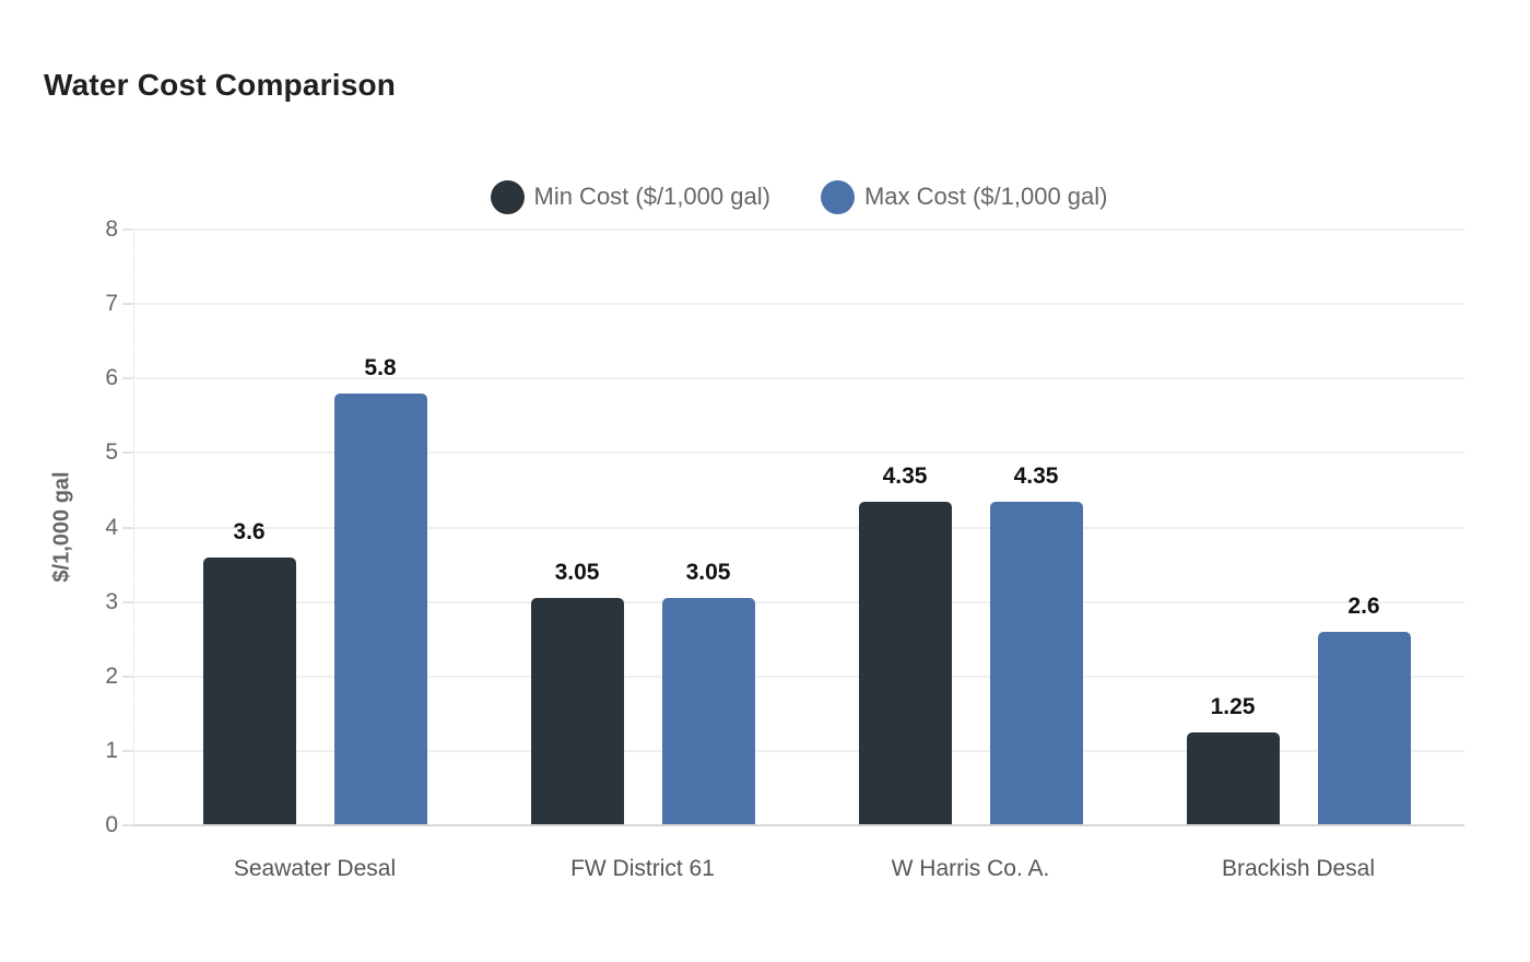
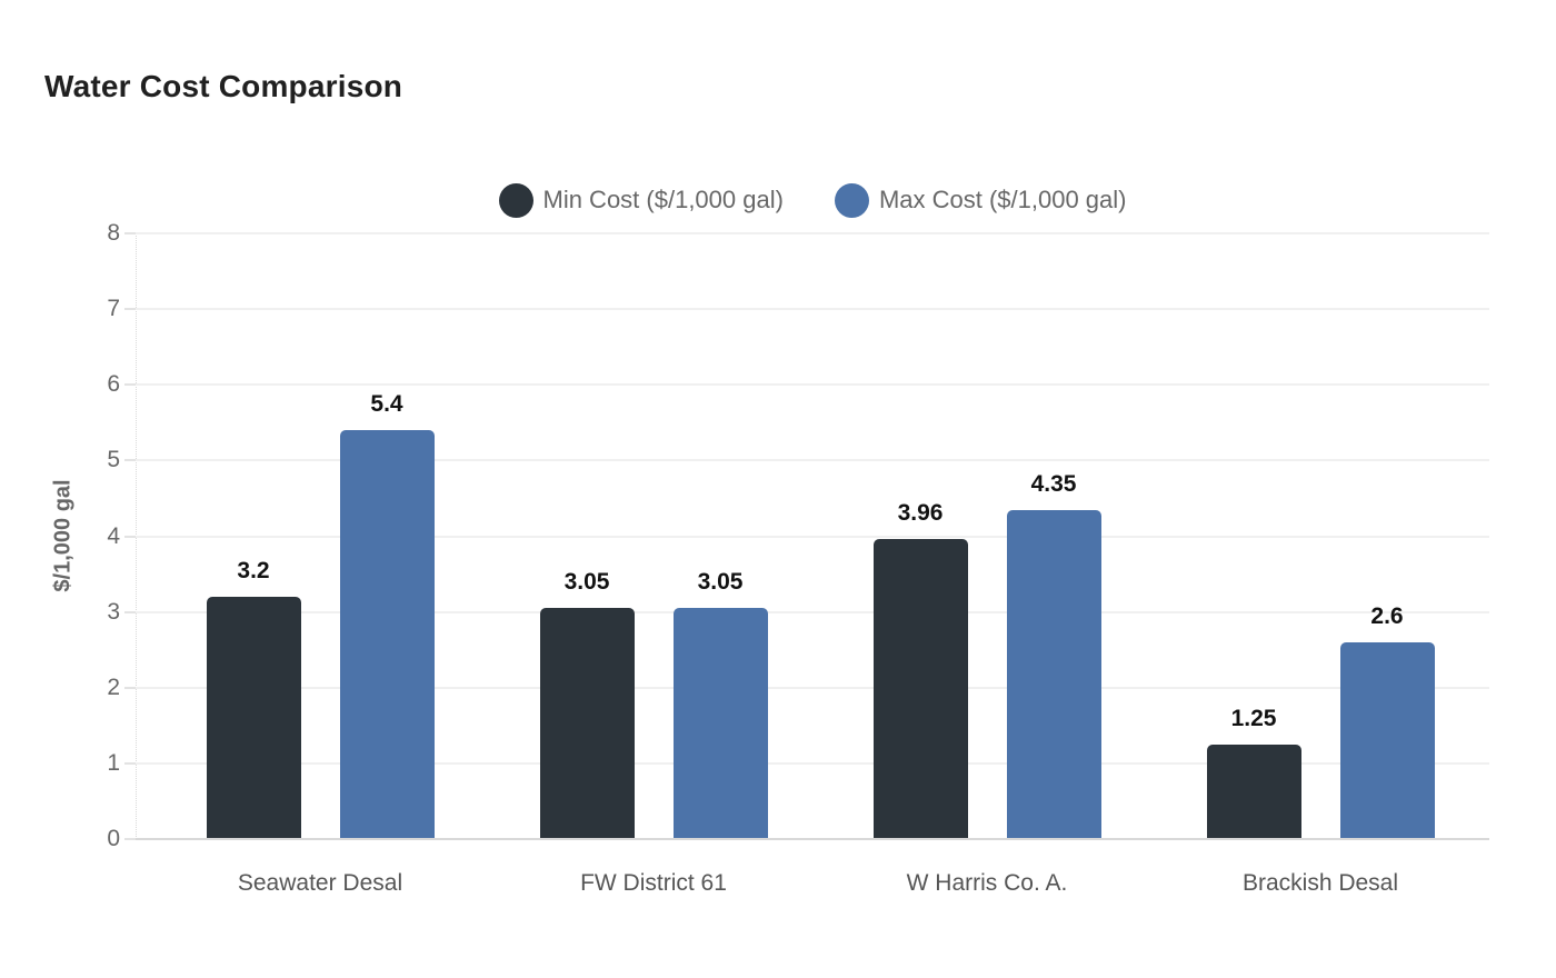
Min Cost ($/1,000 gal)/Seawater Desal: 3.6 -> 3.2
Max Cost ($/1,000 gal)/Seawater Desal: 5.8 -> 5.4
Min Cost ($/1,000 gal)/W Harris Co. A.: 4.35 -> 3.96
